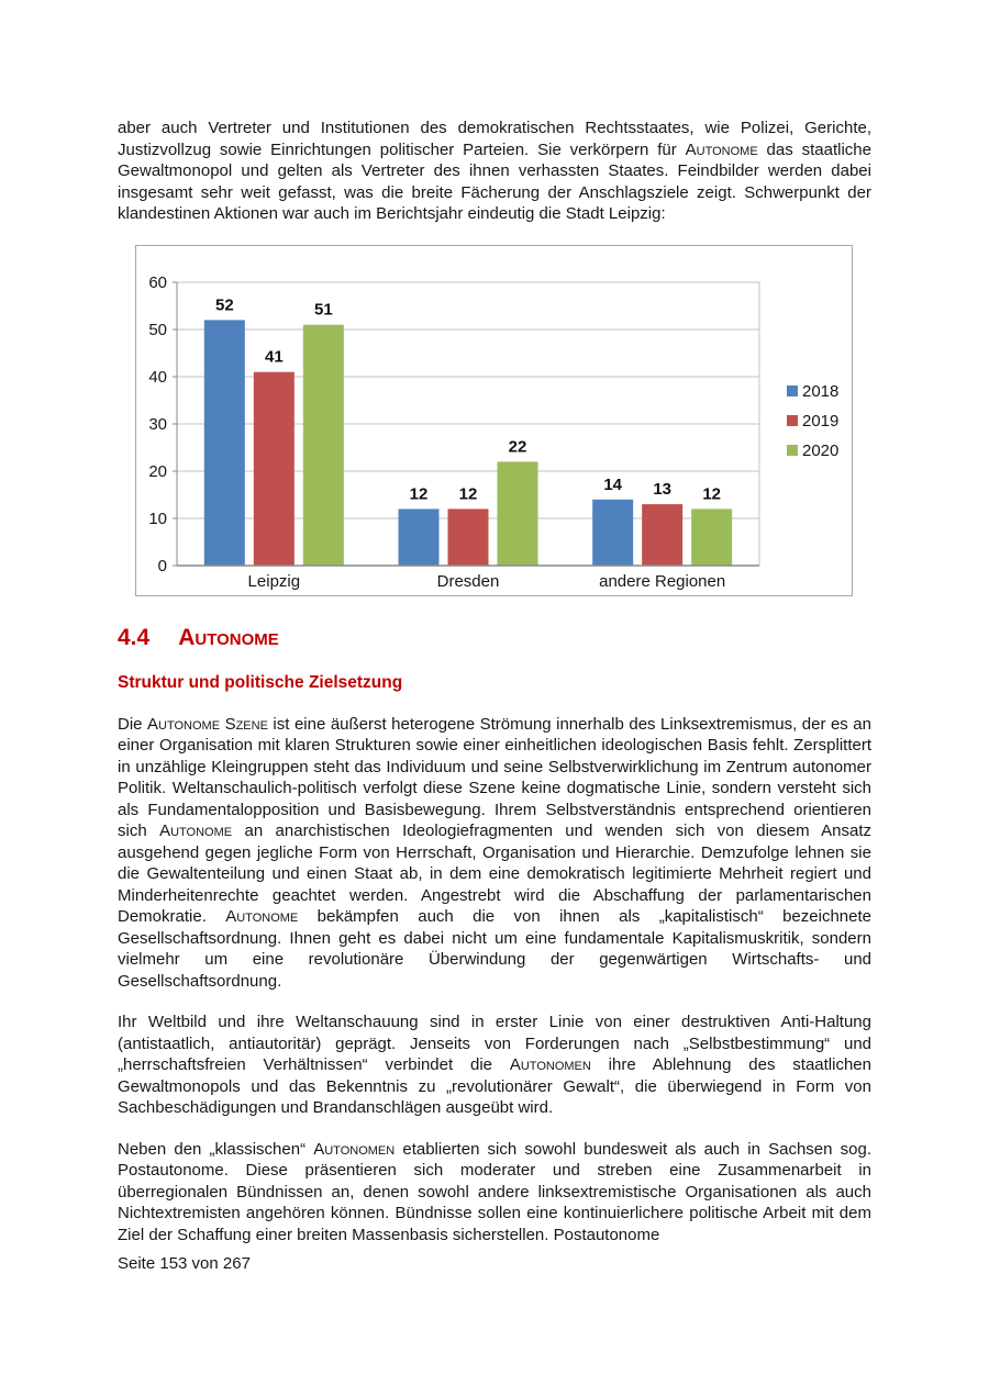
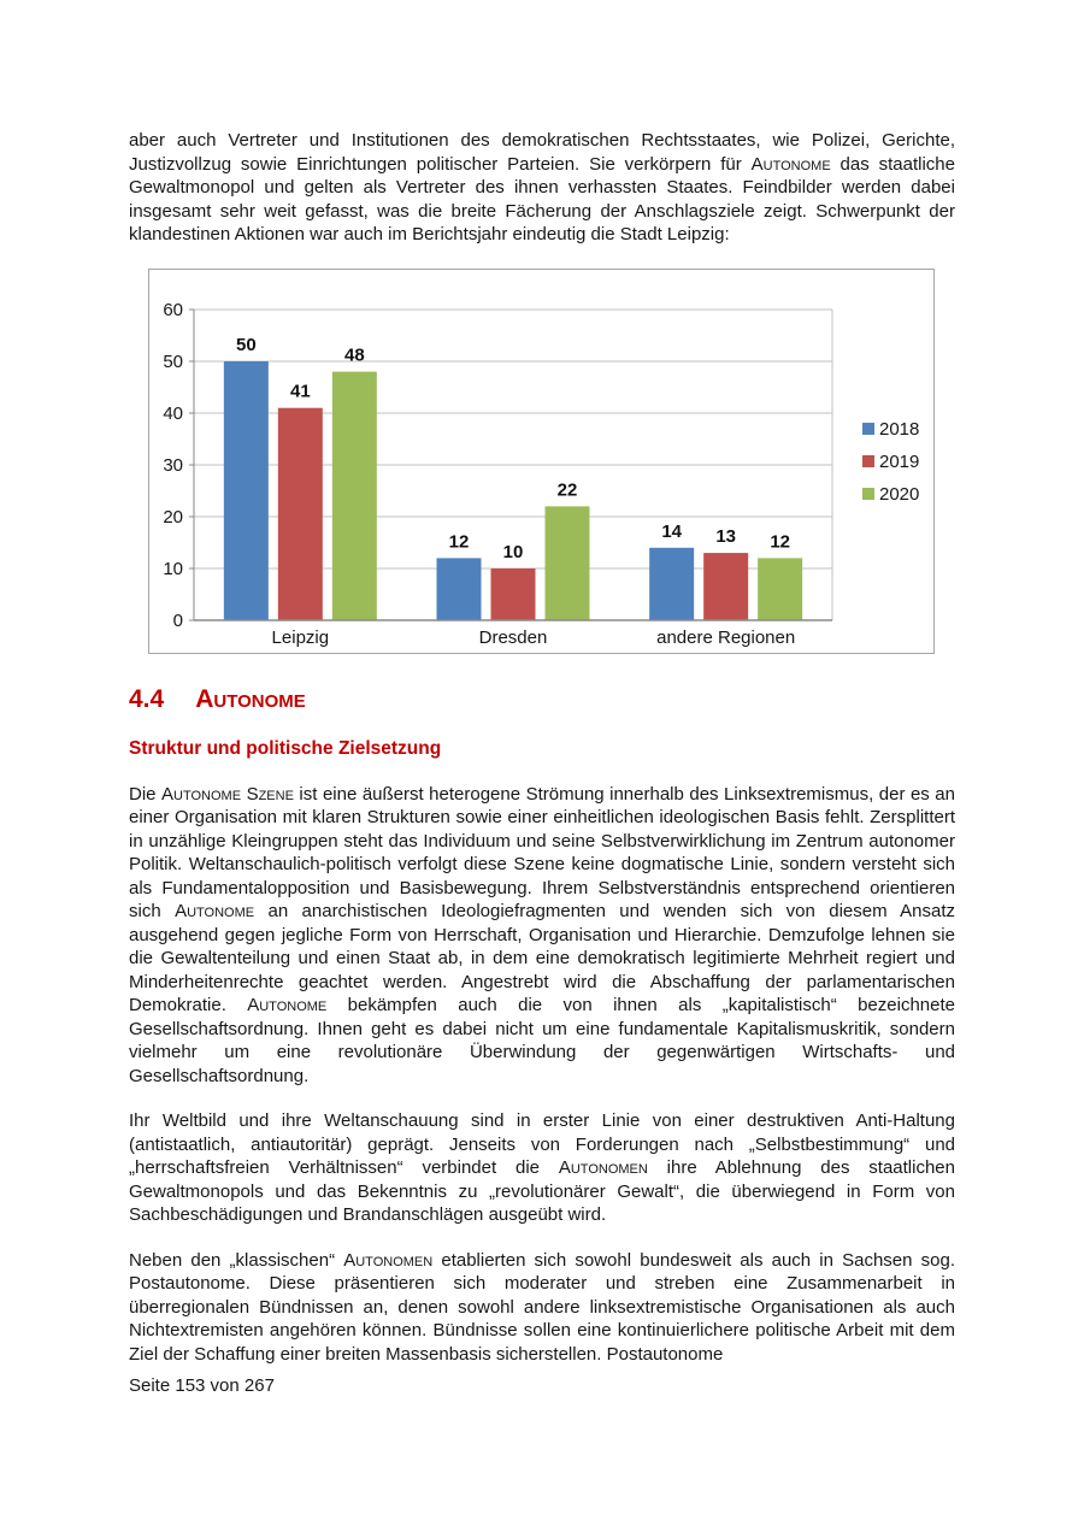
2018/Leipzig: 52 -> 50
2020/Leipzig: 51 -> 48
2019/Dresden: 12 -> 10
